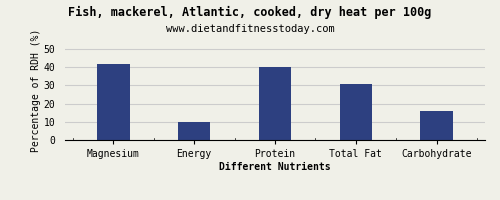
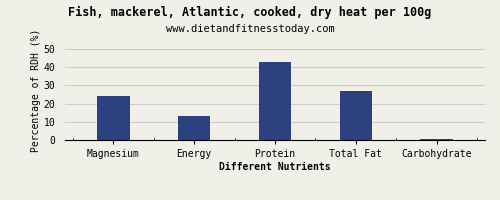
Magnesium: 42 -> 24
Energy: 10 -> 13
Protein: 40 -> 43
Total Fat: 31 -> 27
Carbohydrate: 16 -> 0
